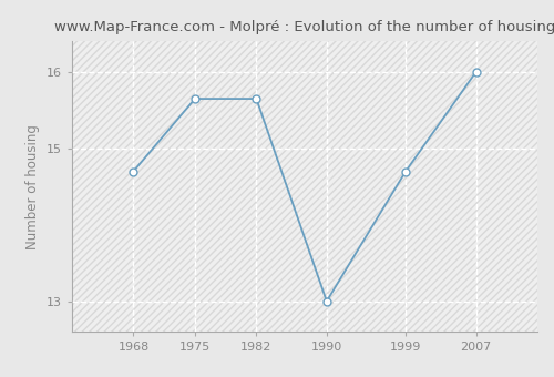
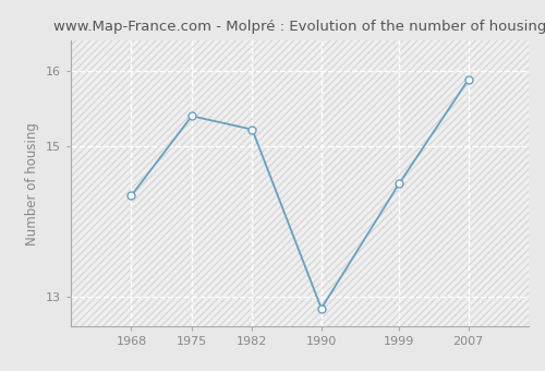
1968: 14.70 -> 14.34
1975: 15.65 -> 15.40
1982: 15.65 -> 15.22
1990: 13.00 -> 12.84
1999: 14.70 -> 14.50
2007: 16.00 -> 15.88
